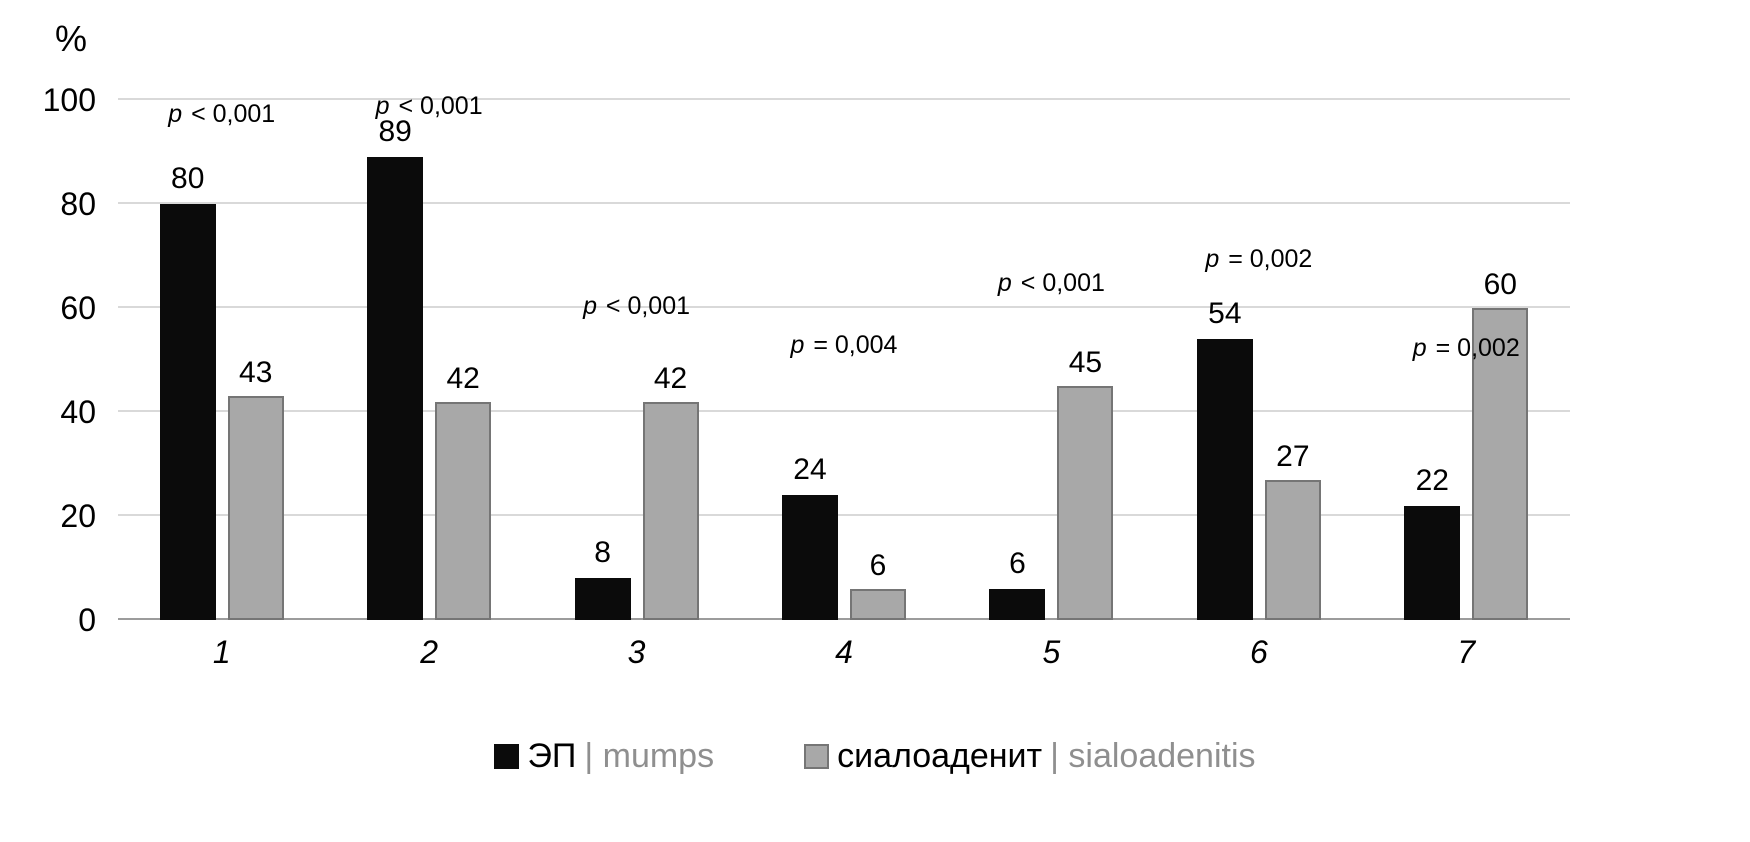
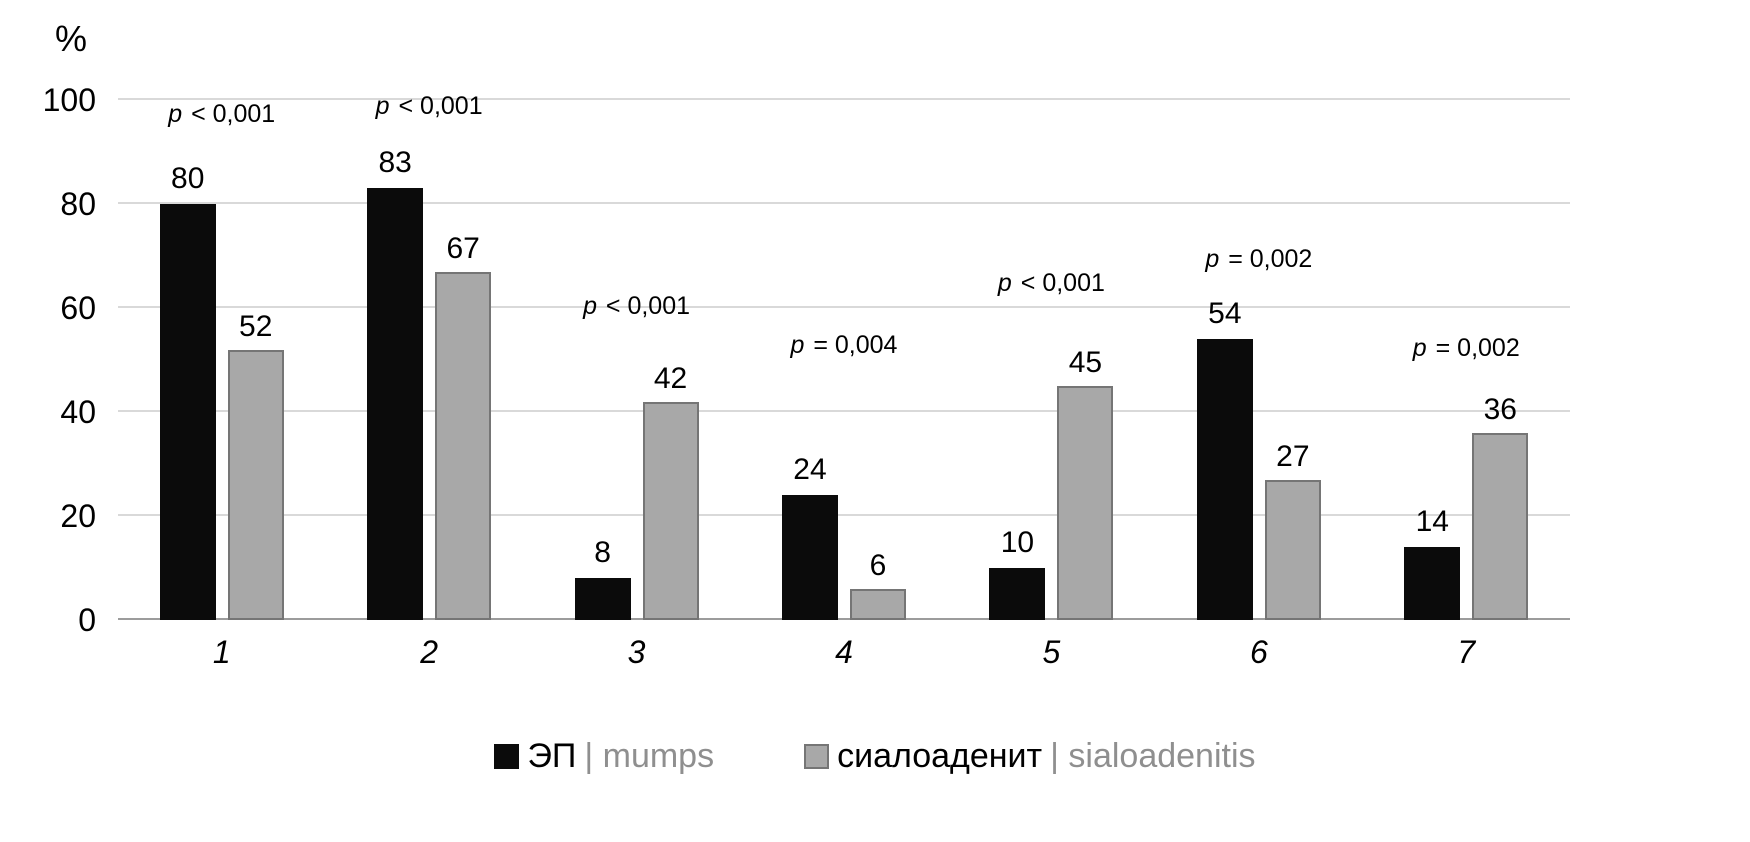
сиалоаденит | sialoadenitis/1: 43 -> 52
ЭП | mumps/2: 89 -> 83
сиалоаденит | sialoadenitis/2: 42 -> 67
ЭП | mumps/5: 6 -> 10
ЭП | mumps/7: 22 -> 14
сиалоаденит | sialoadenitis/7: 60 -> 36
